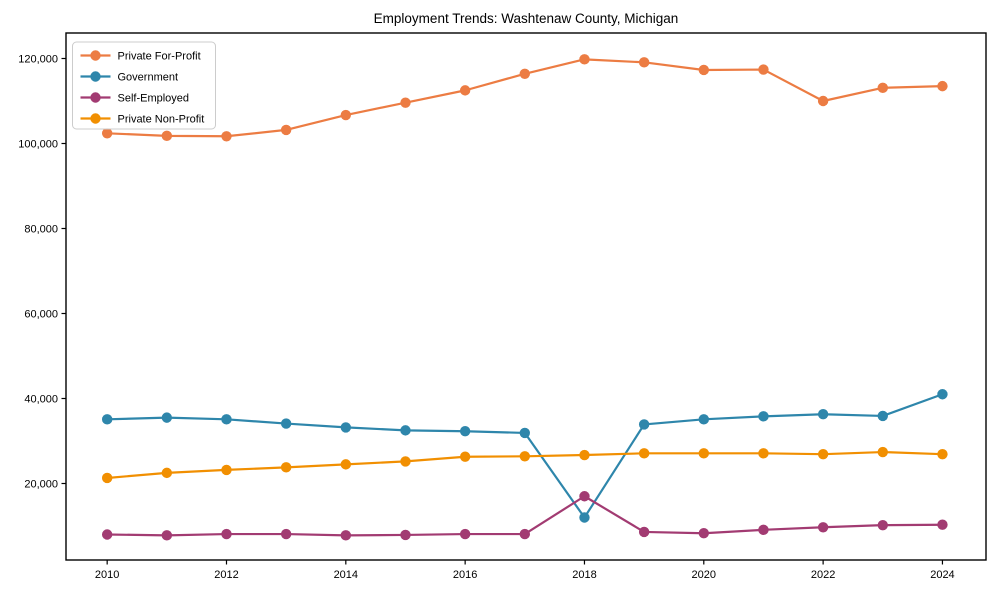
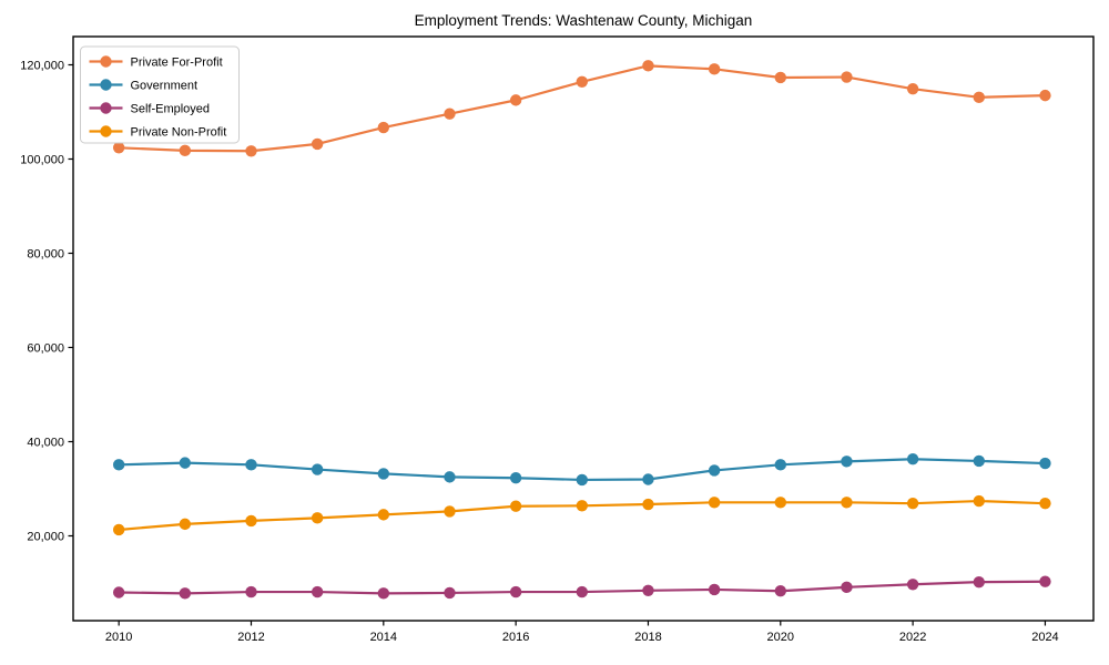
Government/2018: 12000 -> 32000
Self-Employed/2018: 17000 -> 8000
Private For-Profit/2022: 110000 -> 115000
Government/2024: 41000 -> 35000
